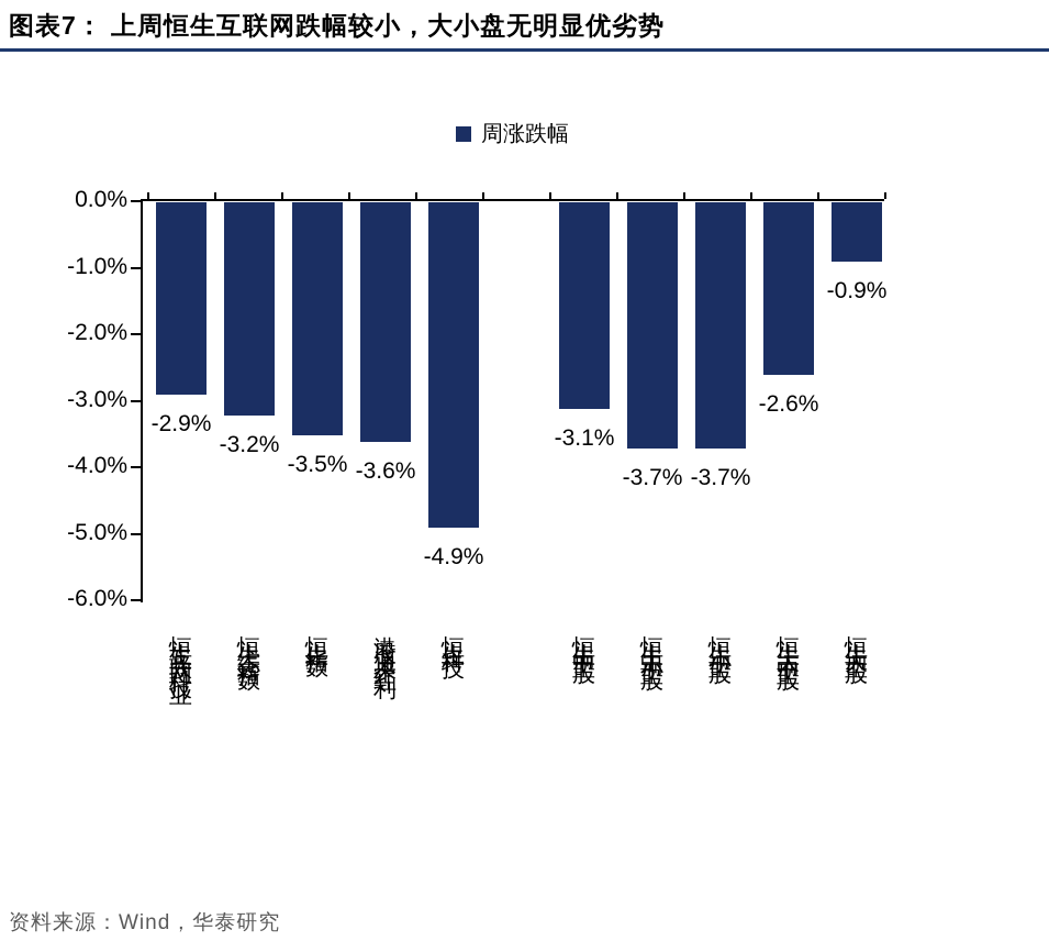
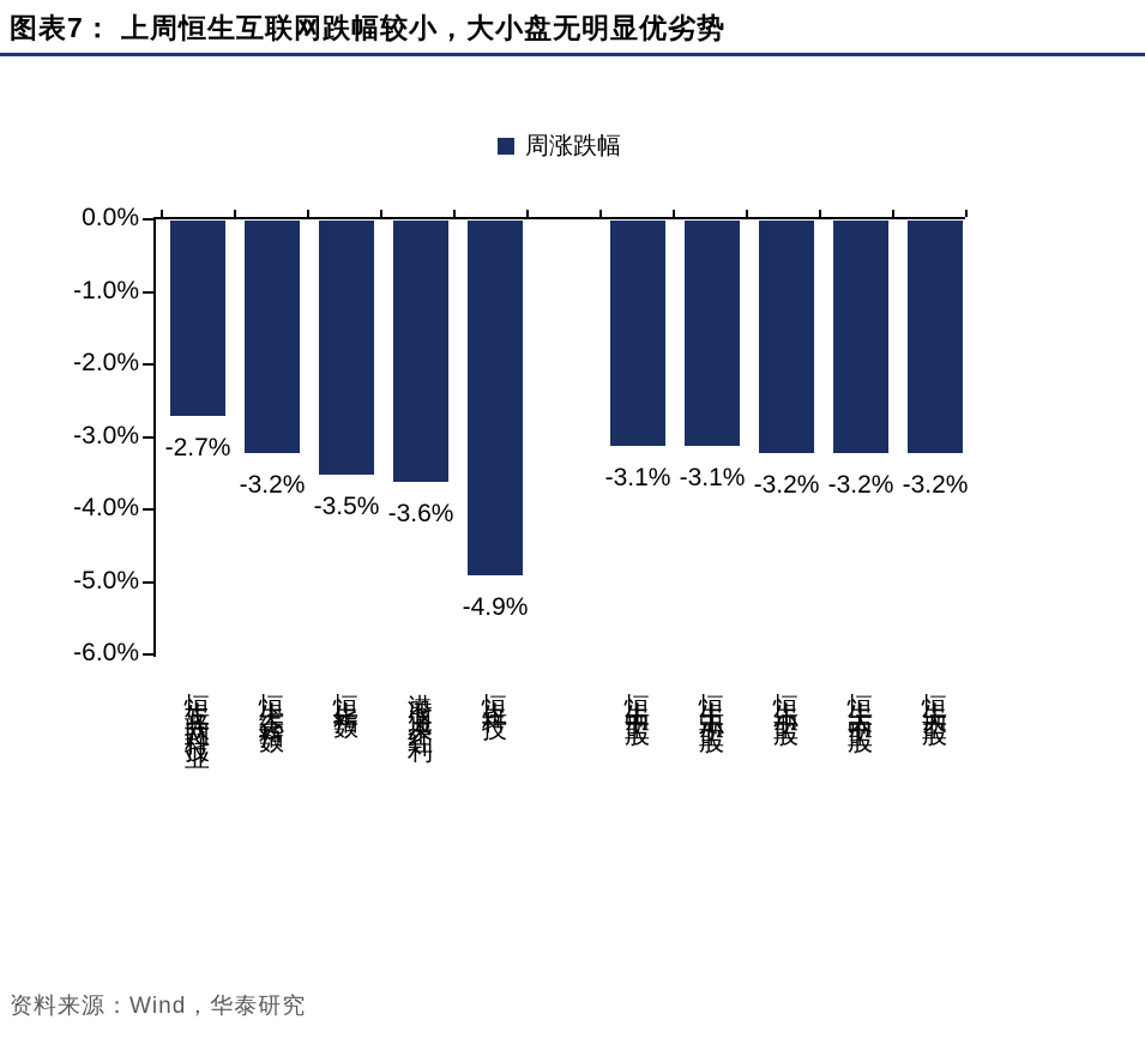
恒生互联网科技业: -2.9% -> -2.7%
恒生中小型股: -3.7% -> -3.1%
恒生小型股: -3.7% -> -3.2%
恒生大中型股: -2.6% -> -3.2%
恒生大型股: -0.9% -> -3.2%
